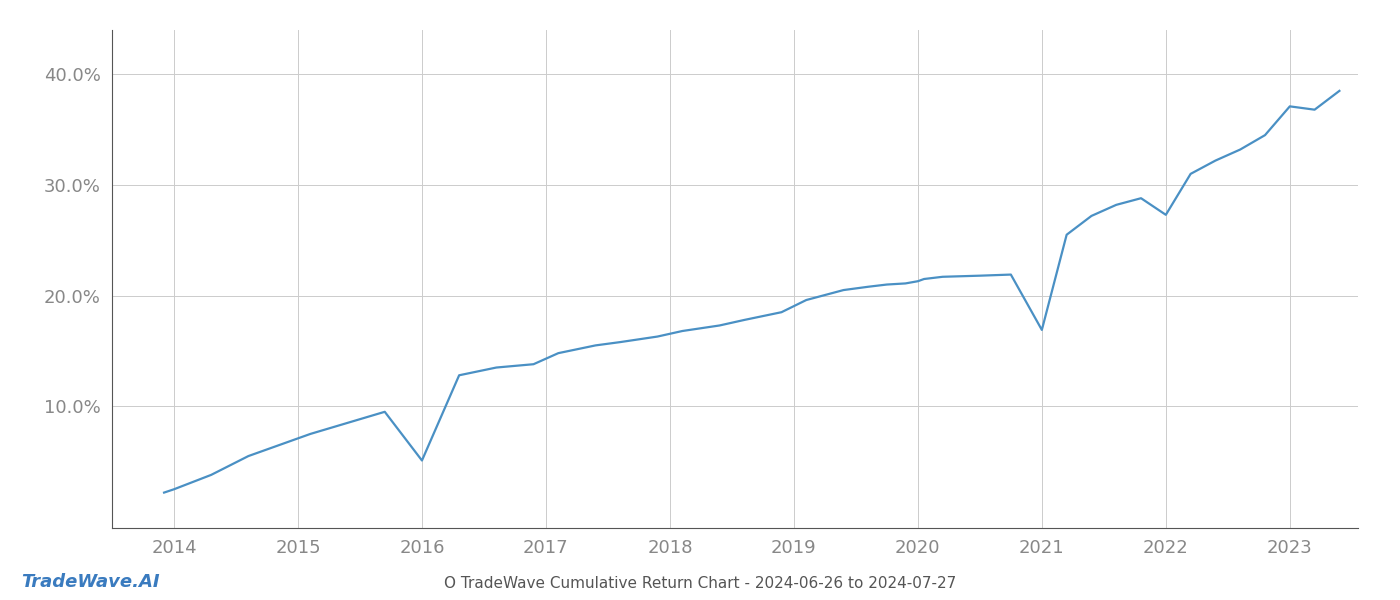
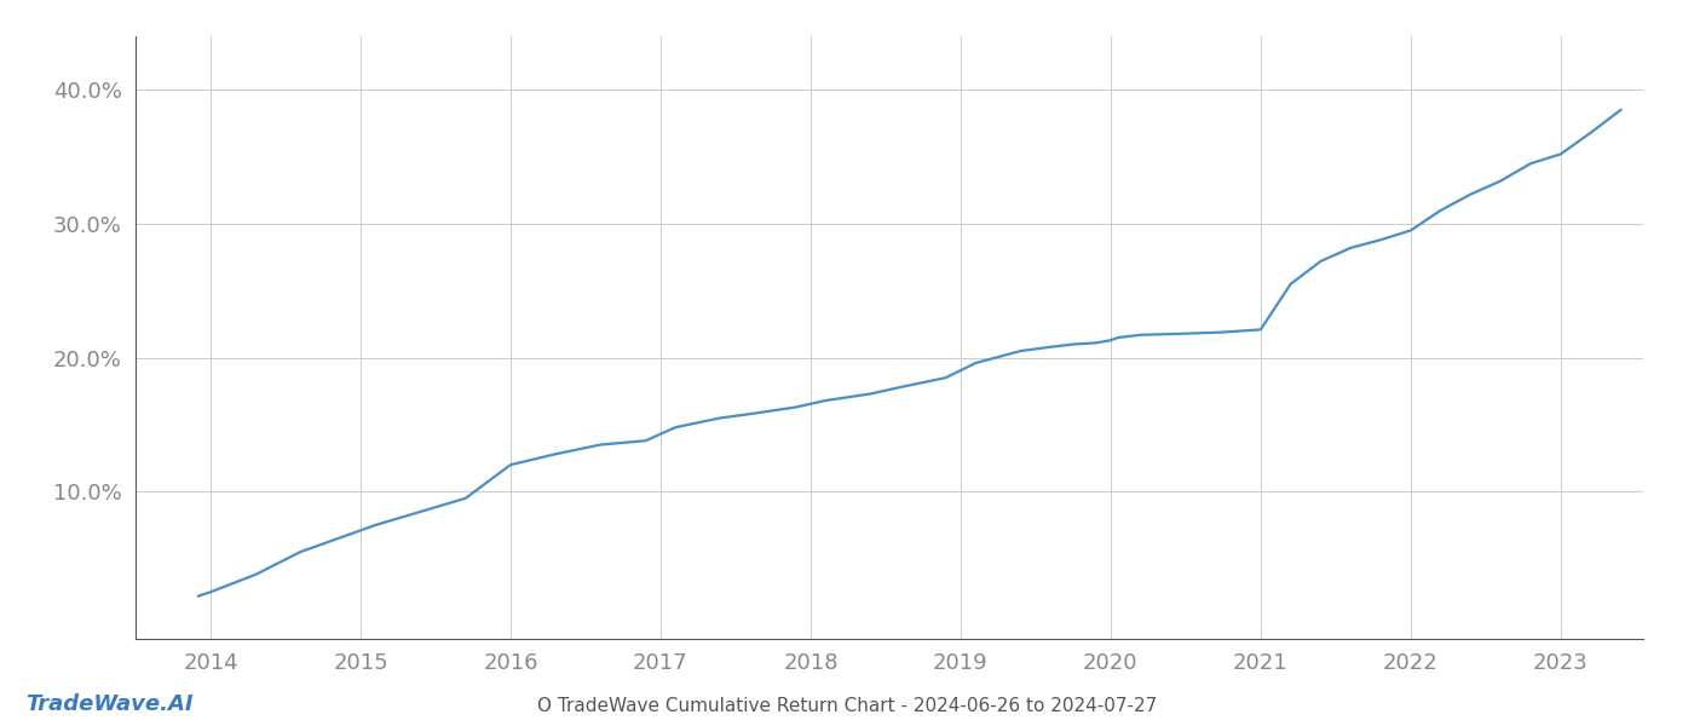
2016: 5.1% -> 12.0%
2021: 16.9% -> 22.1%
2022: 27.3% -> 29.5%
2023: 37.1% -> 35.2%
